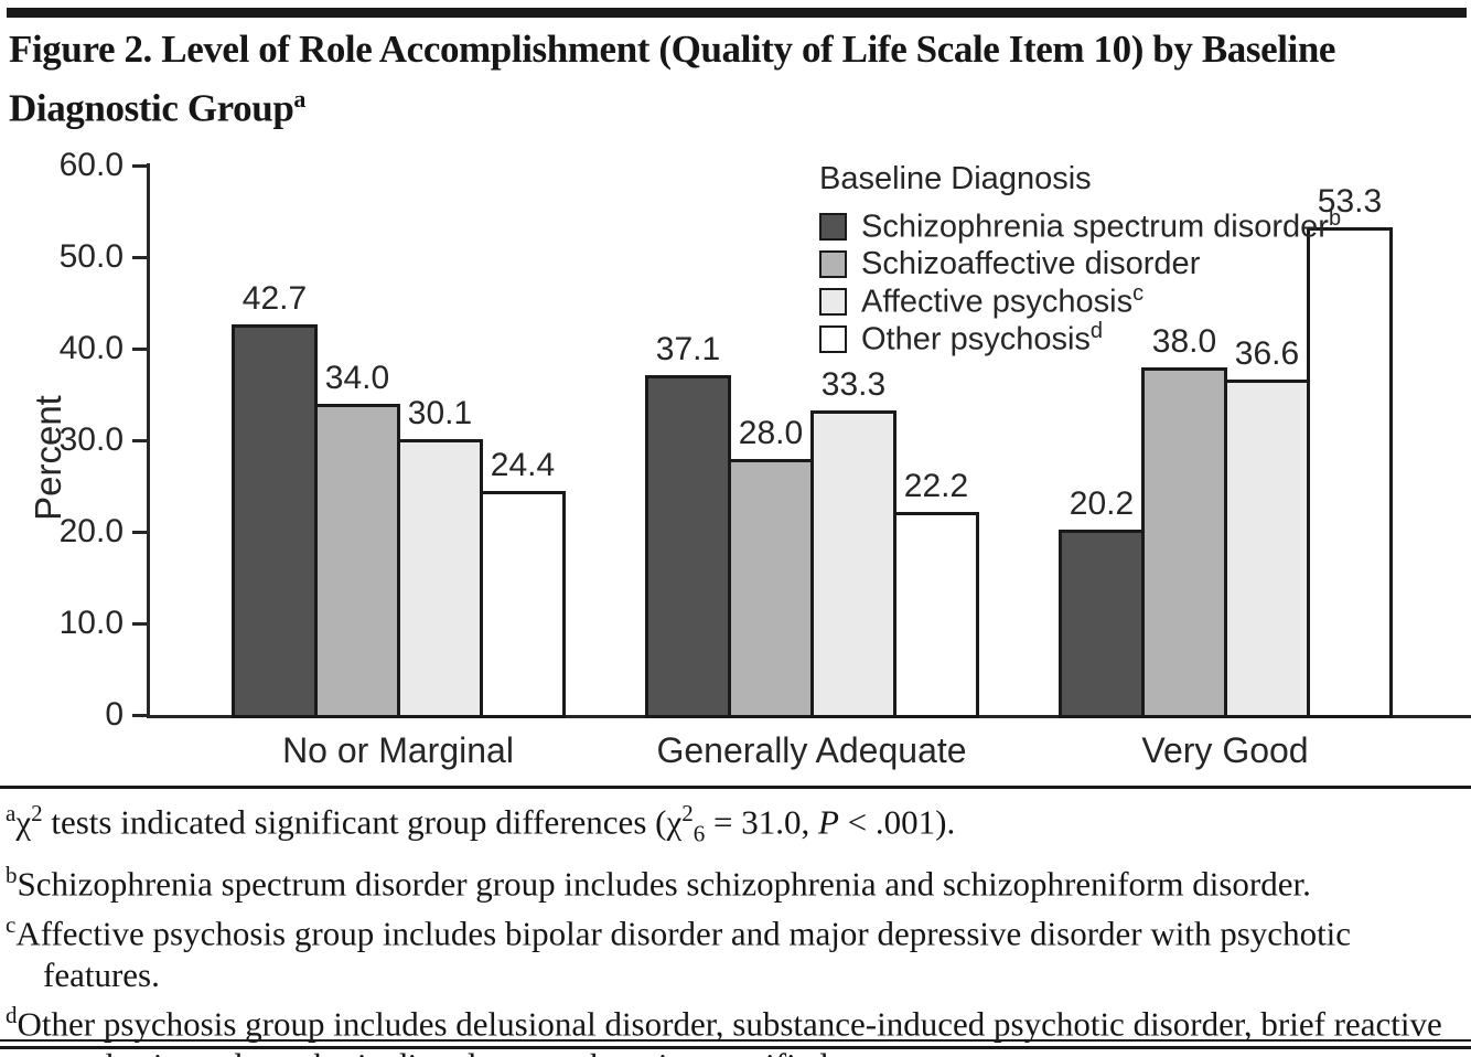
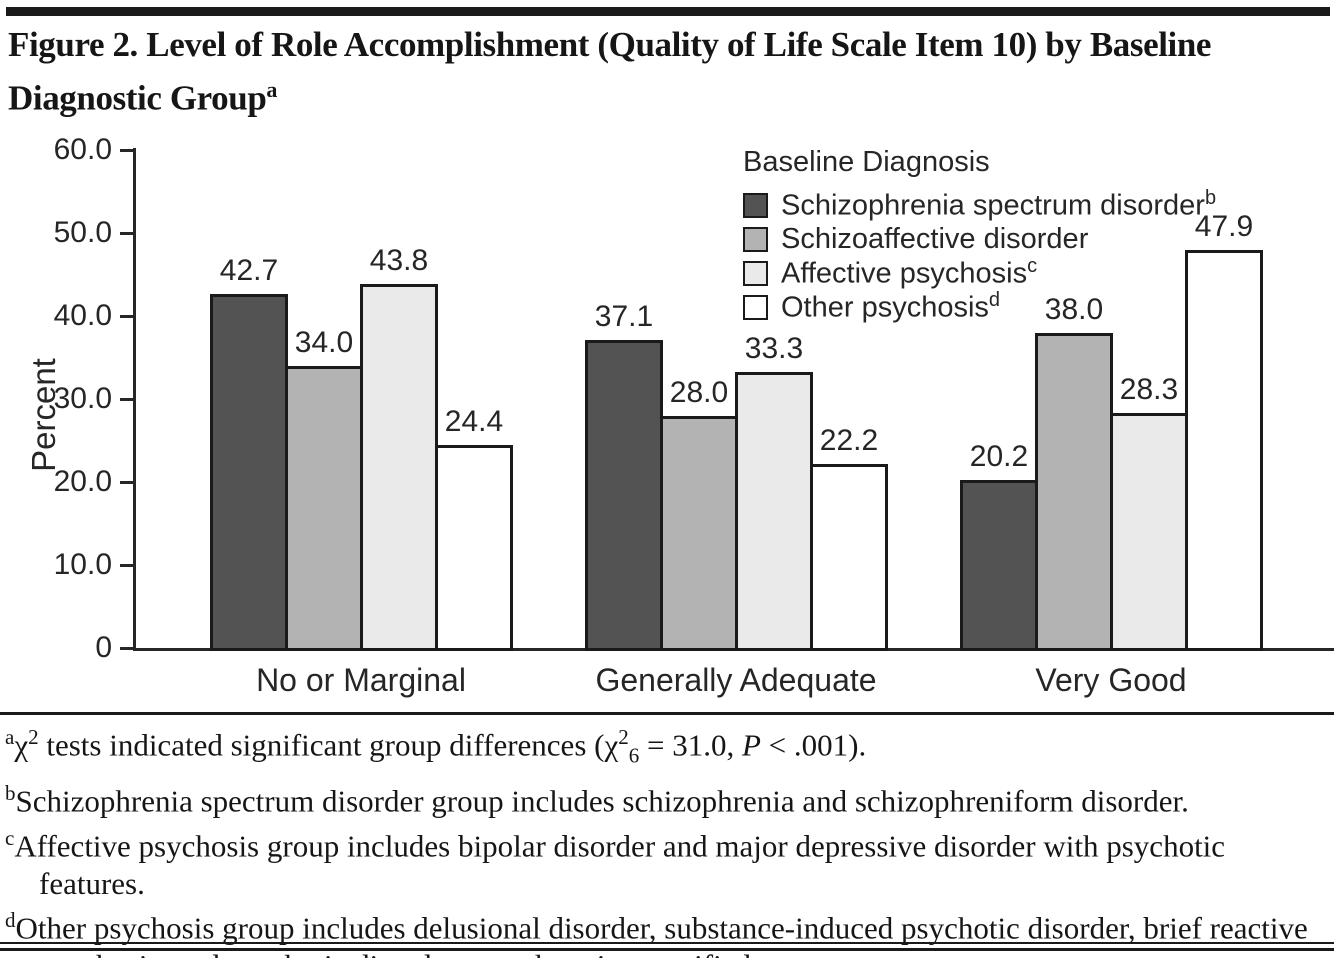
Affective psychosis/No or Marginal: 30.1 -> 43.8
Affective psychosis/Very Good: 36.6 -> 28.3
Other psychosis/Very Good: 53.3 -> 47.9
